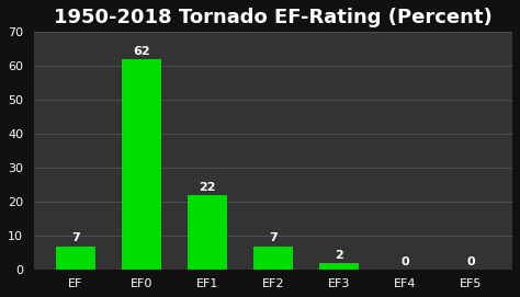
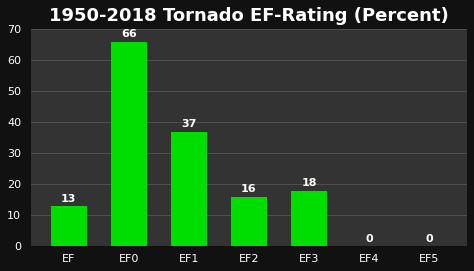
EF: 7 -> 13
EF0: 62 -> 66
EF1: 22 -> 37
EF2: 7 -> 16
EF3: 2 -> 18
